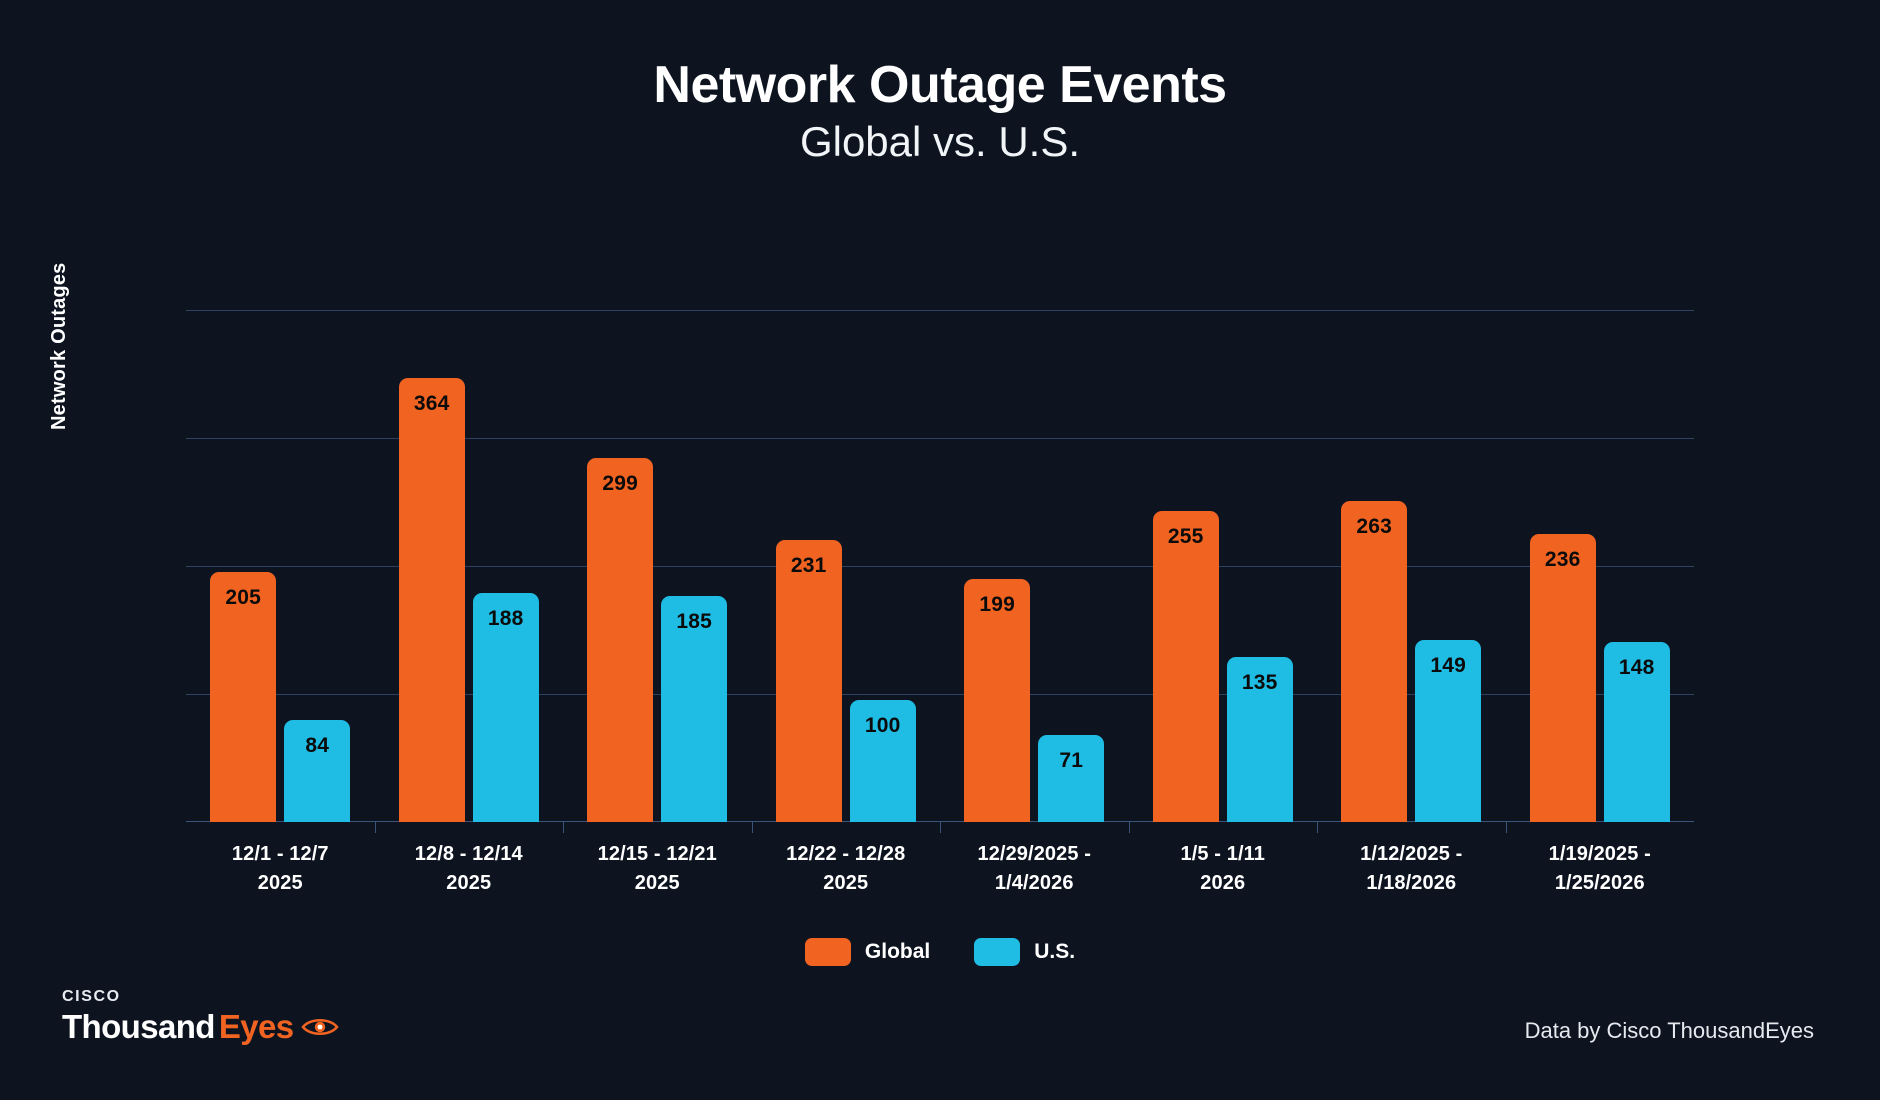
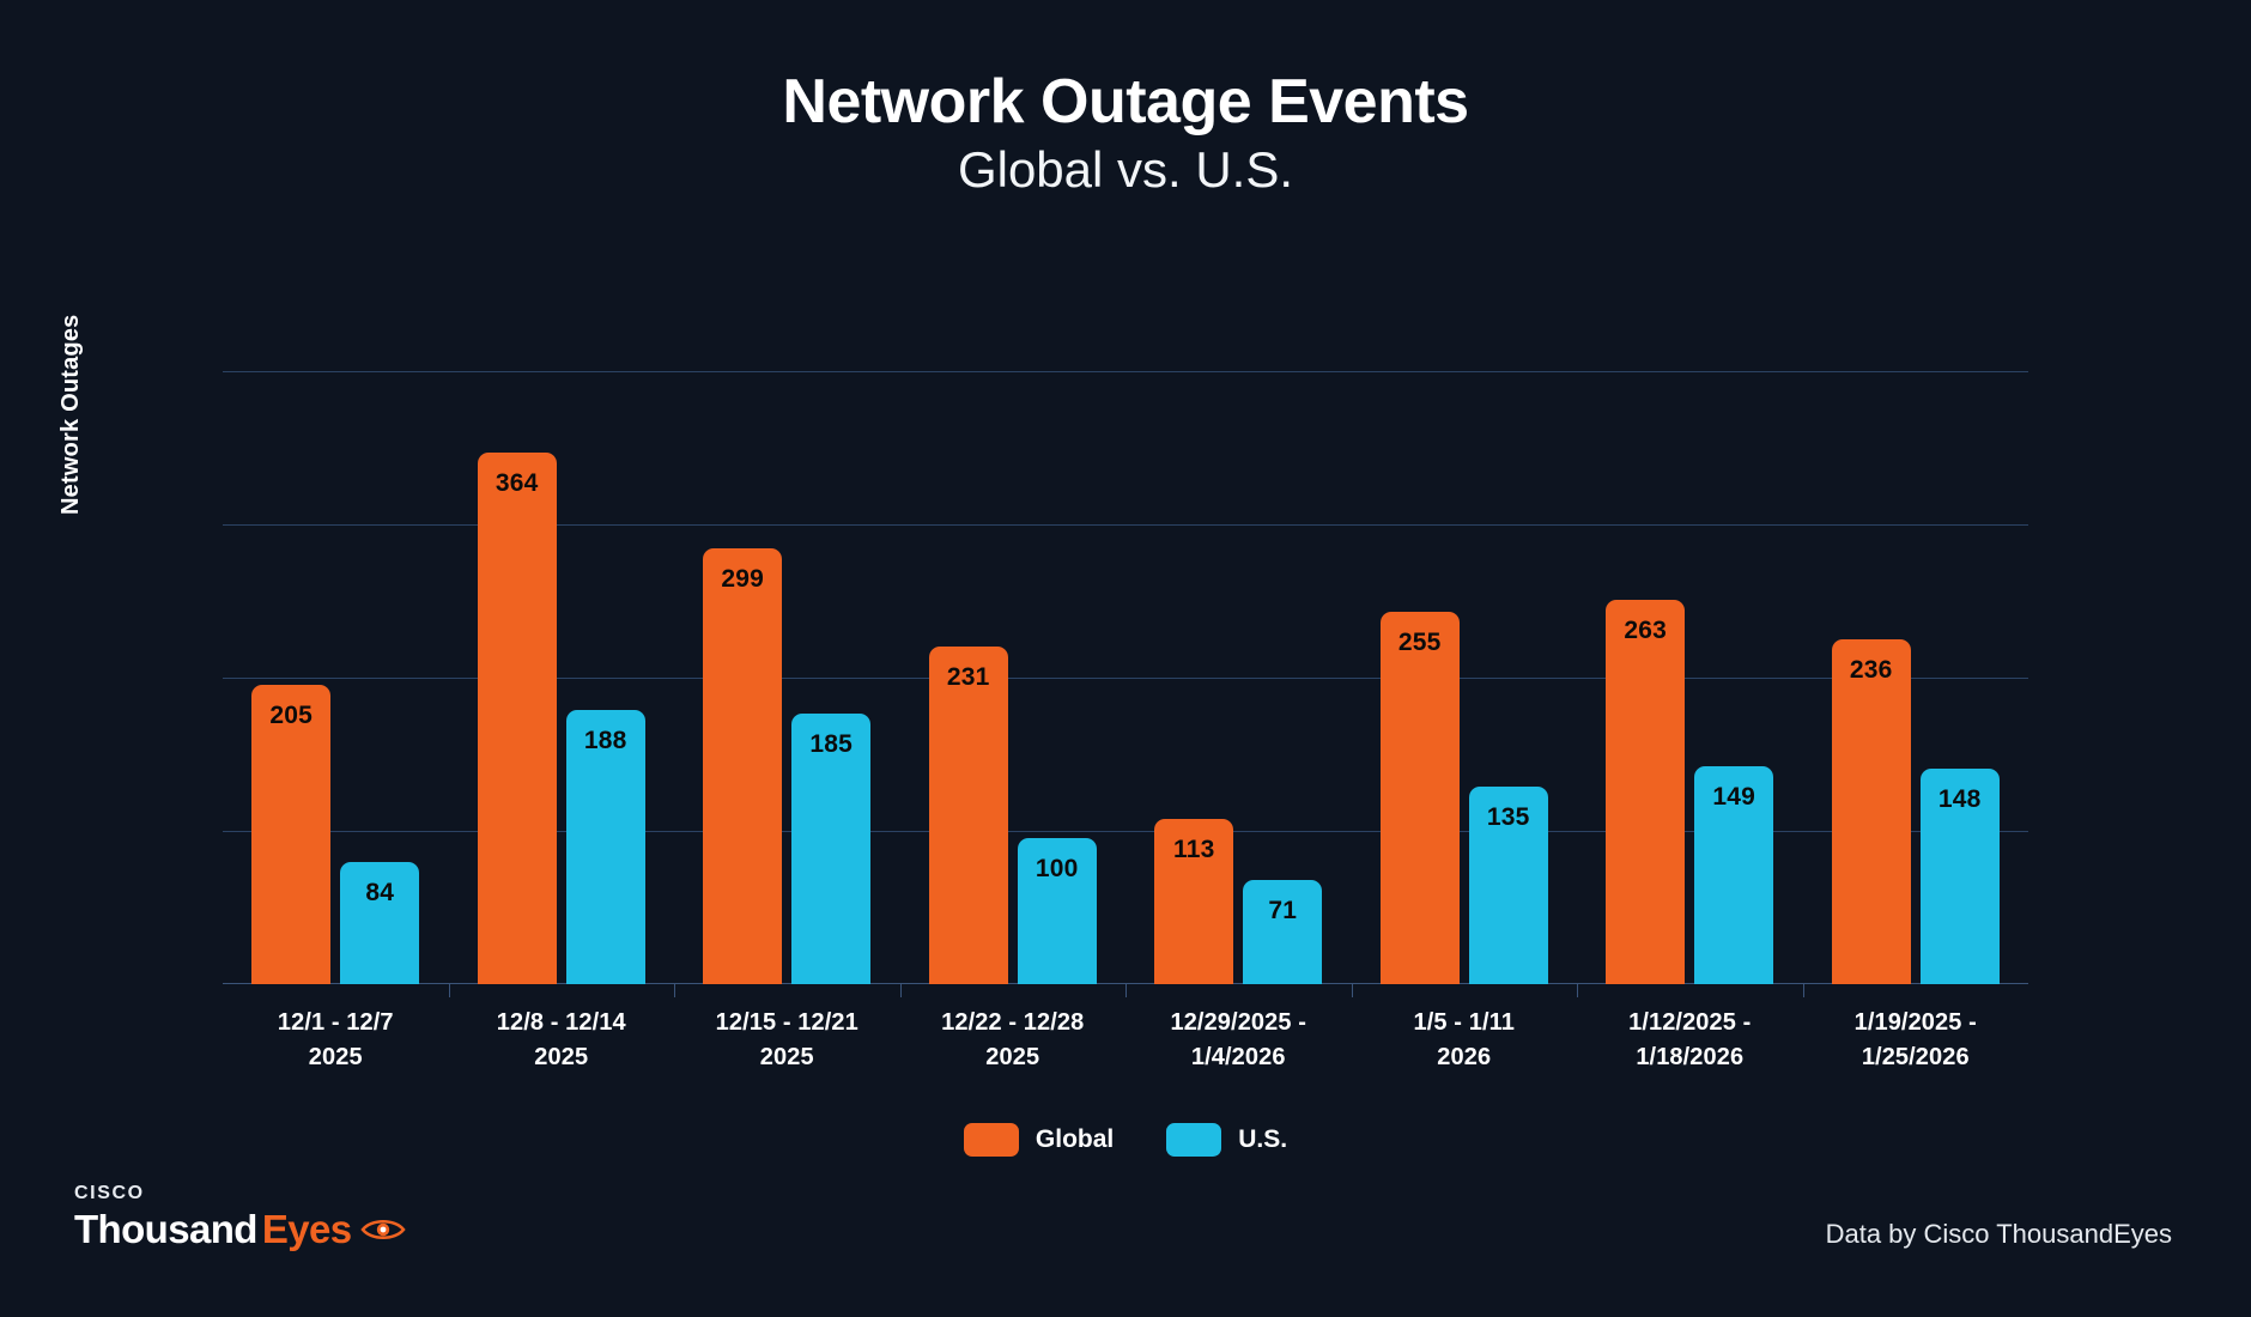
Global/12/29/2025 - 1/4/2026: 199 -> 113
